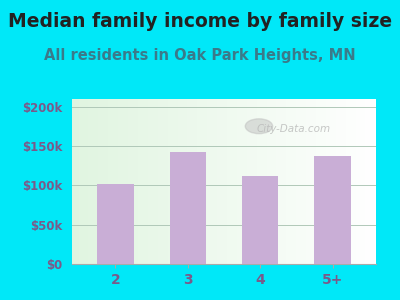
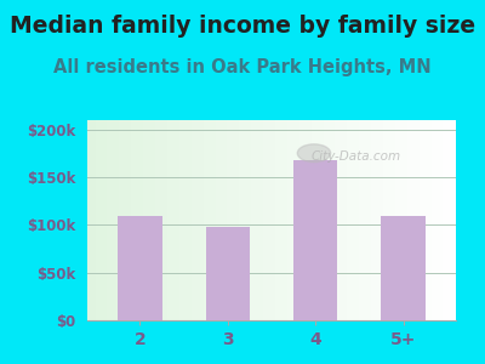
2: $102k -> $110k
3: $142k -> $98k
4: $112k -> $168k
5+: $138k -> $110k
